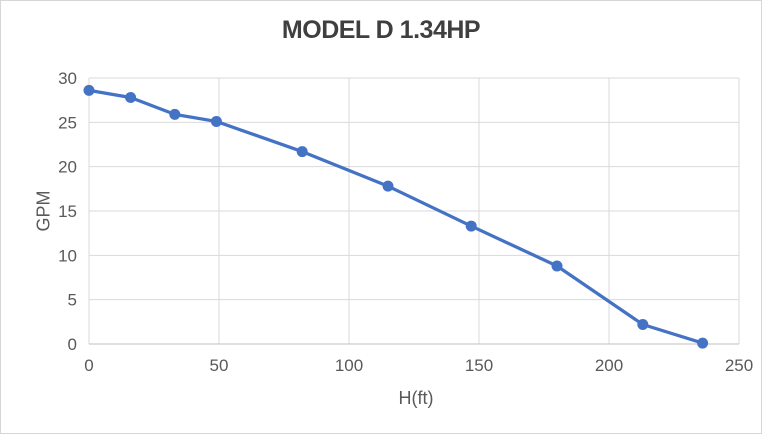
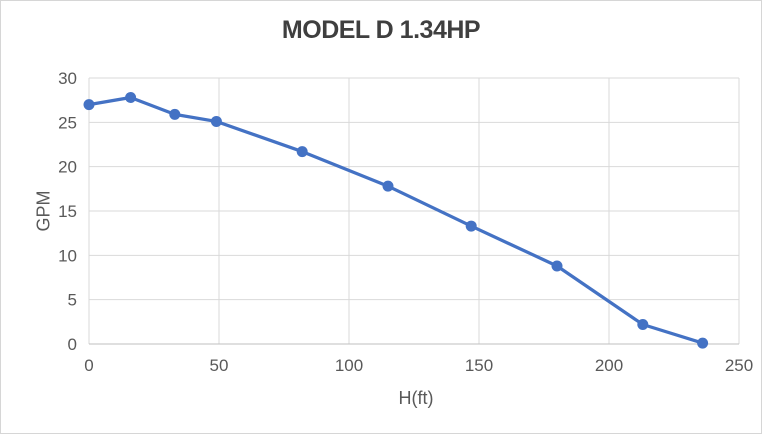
0: 29 -> 27
